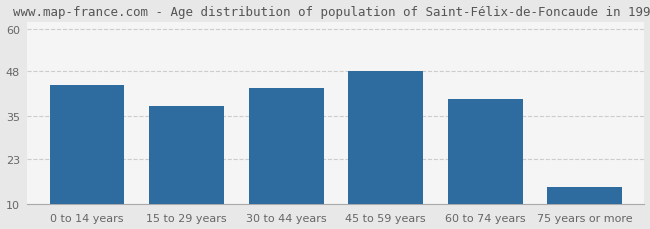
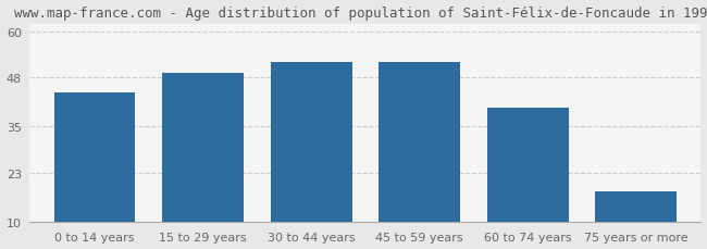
15 to 29 years: 38 -> 49
30 to 44 years: 43 -> 52
45 to 59 years: 48 -> 52
75 years or more: 15 -> 18
